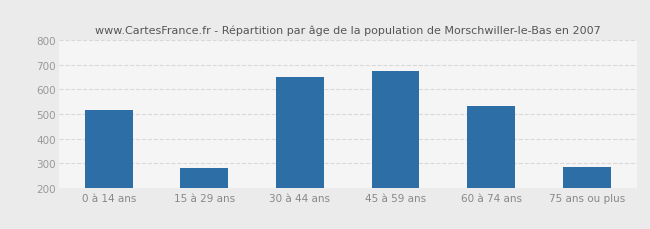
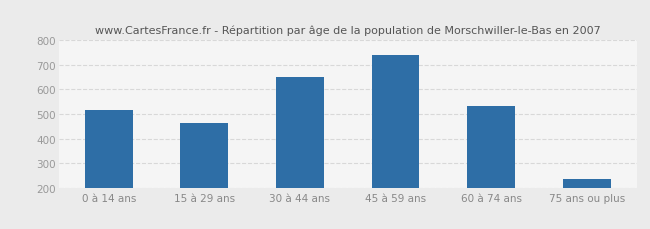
15 à 29 ans: 280 -> 465
45 à 59 ans: 675 -> 740
75 ans ou plus: 285 -> 237
